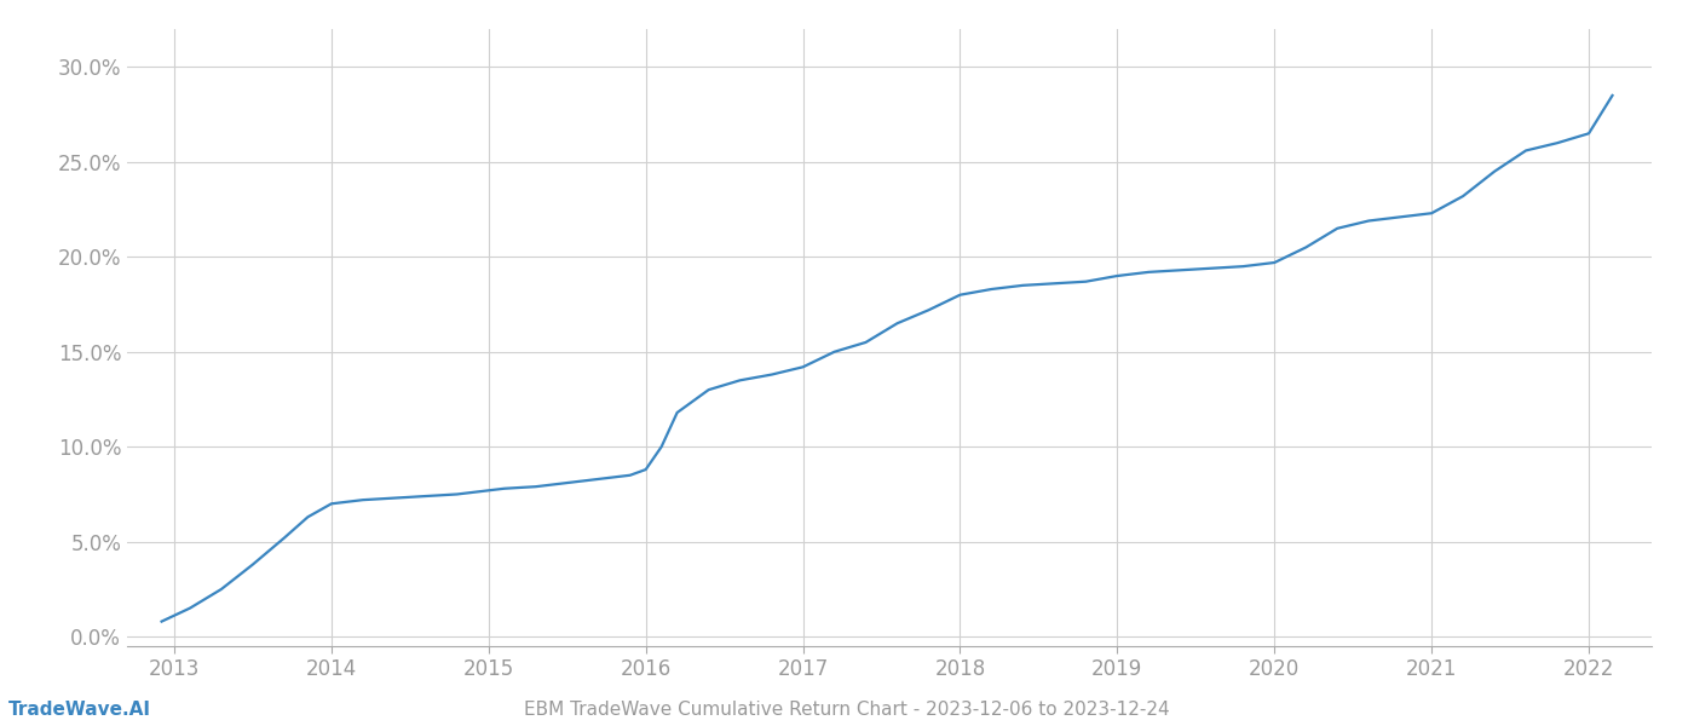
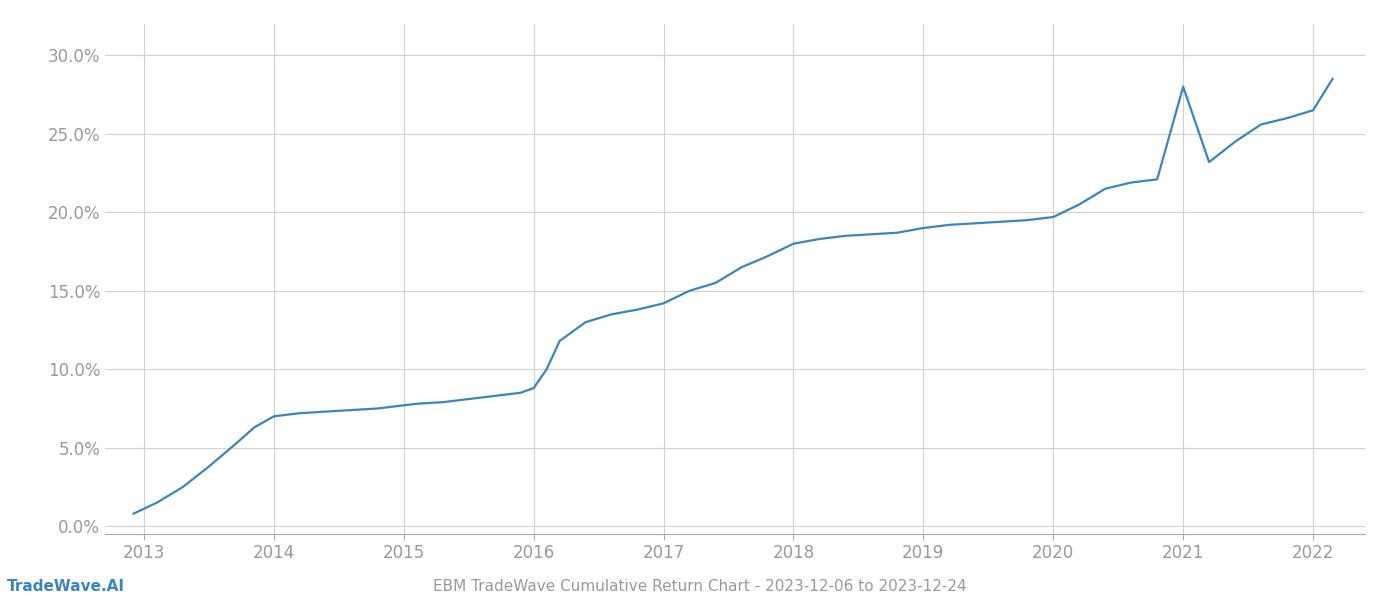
2021: 22.3% -> 28.0%
